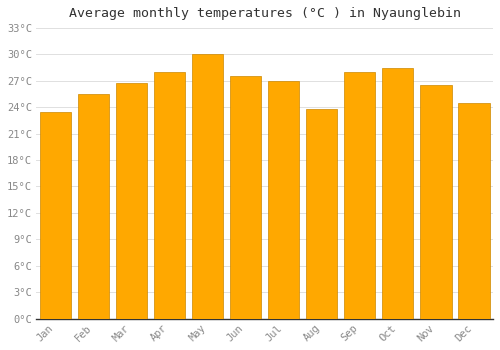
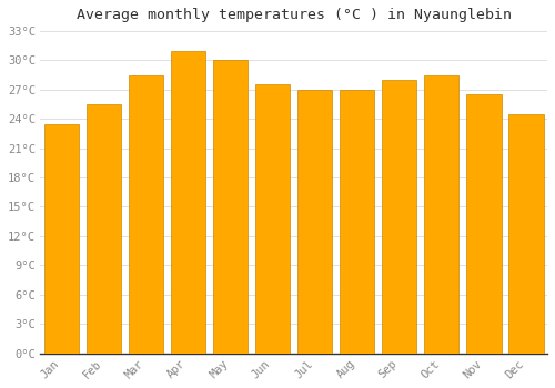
Mar: 26.8°C -> 28.5°C
Apr: 28.0°C -> 31.0°C
Aug: 23.8°C -> 27.0°C
